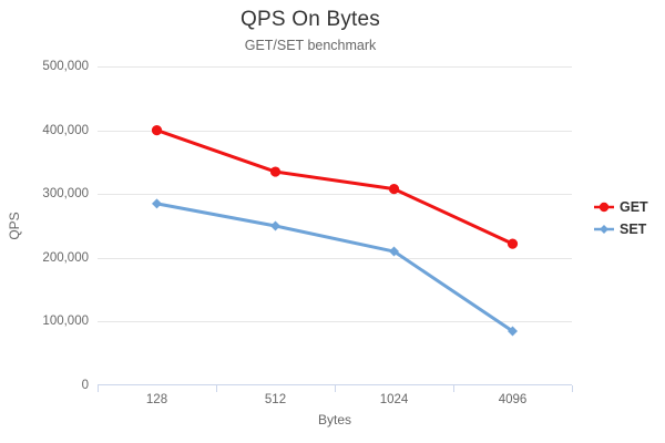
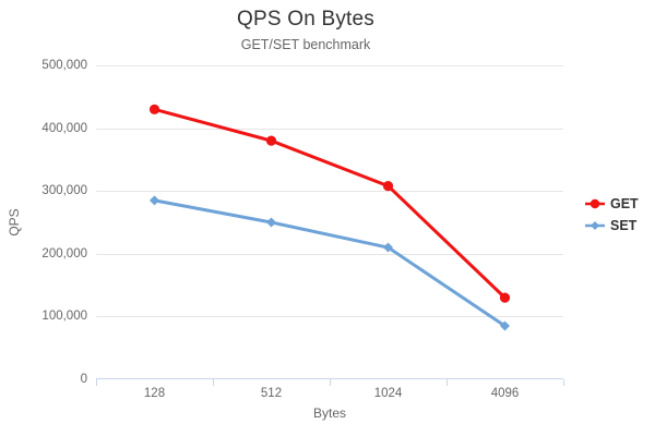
GET/128: 400000 -> 430000
GET/512: 340000 -> 380000
GET/4096: 220000 -> 130000
